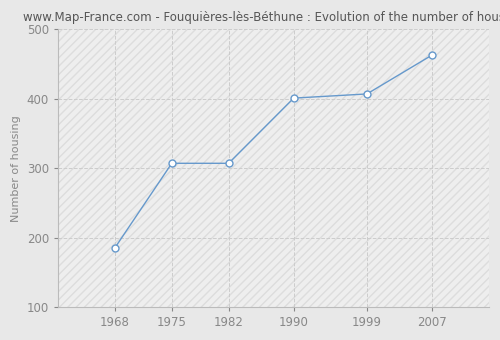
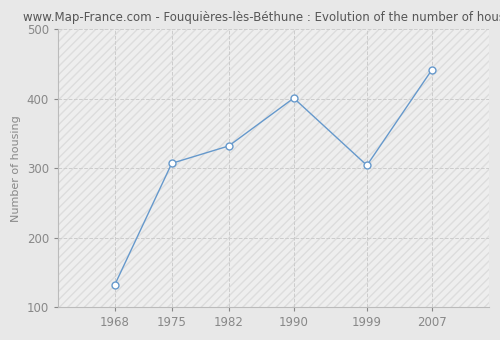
1968: 185 -> 132
1982: 307 -> 332
1999: 407 -> 304
2007: 463 -> 442
